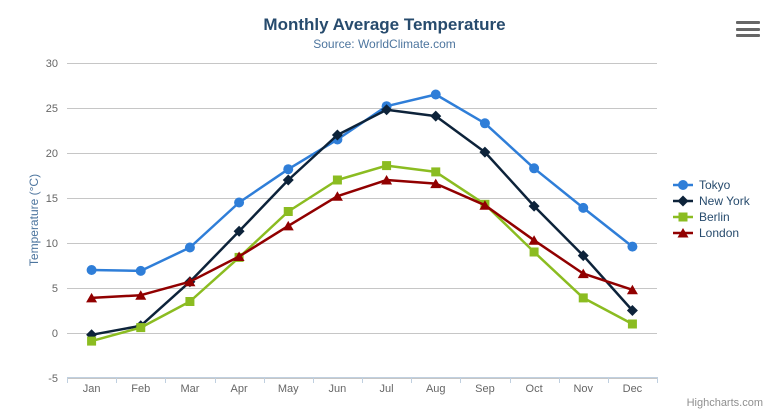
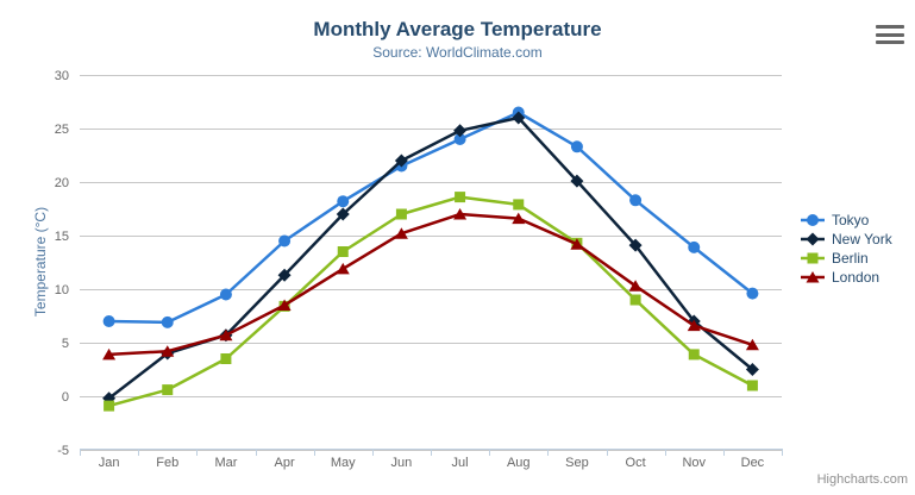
New York/Feb: 1 -> 4
Tokyo/Jul: 25 -> 24
New York/Aug: 24 -> 26
New York/Nov: 9 -> 7
